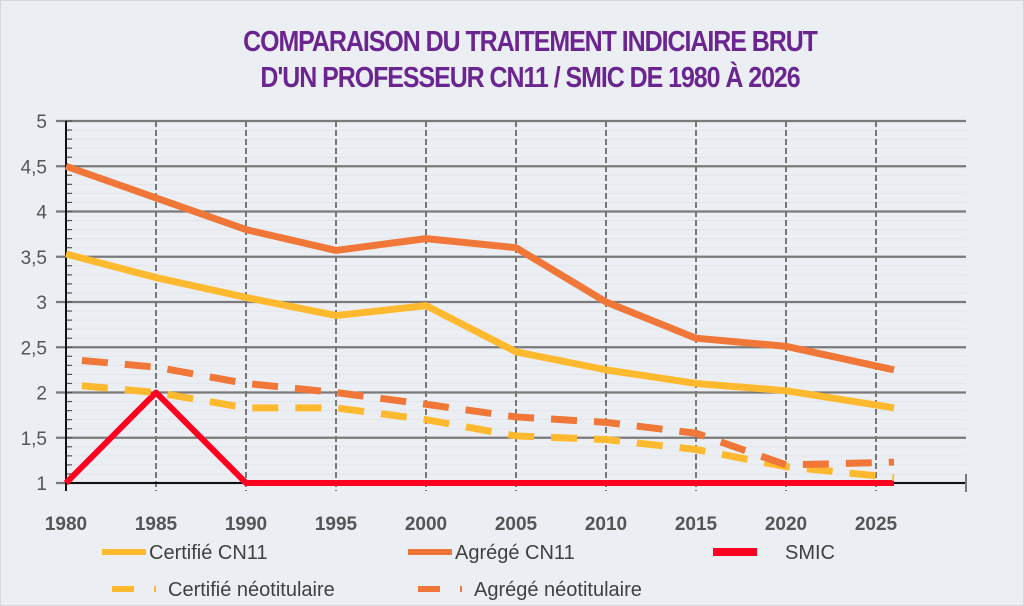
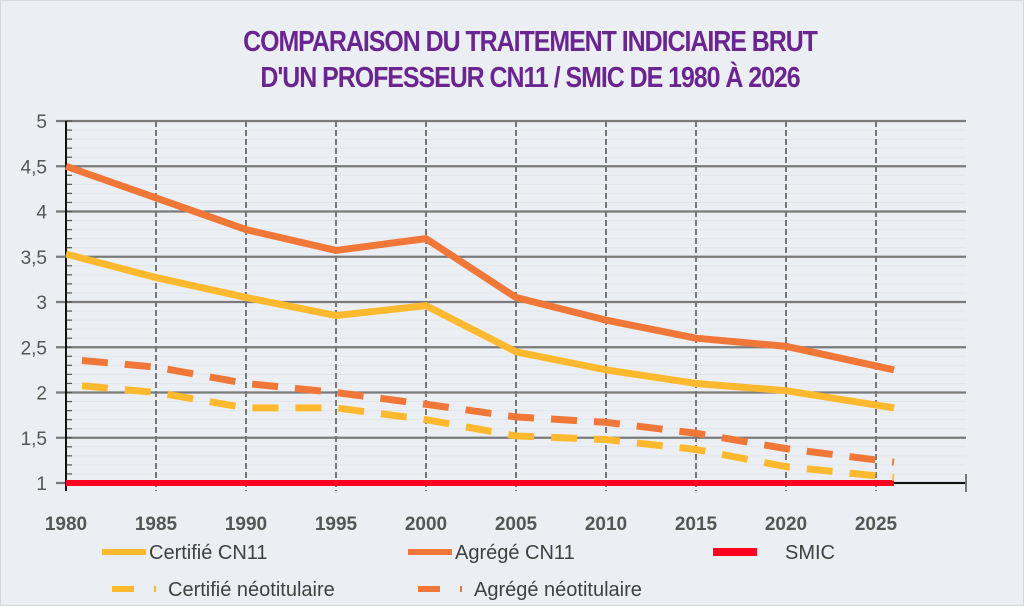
SMIC/1985: 2 -> 1
Agrégé CN11/2005: 3.6 -> 3.0
Agrégé CN11/2010: 3.0 -> 2.8
Agrégé néotitulaire/2020: 1.2 -> 1.4
